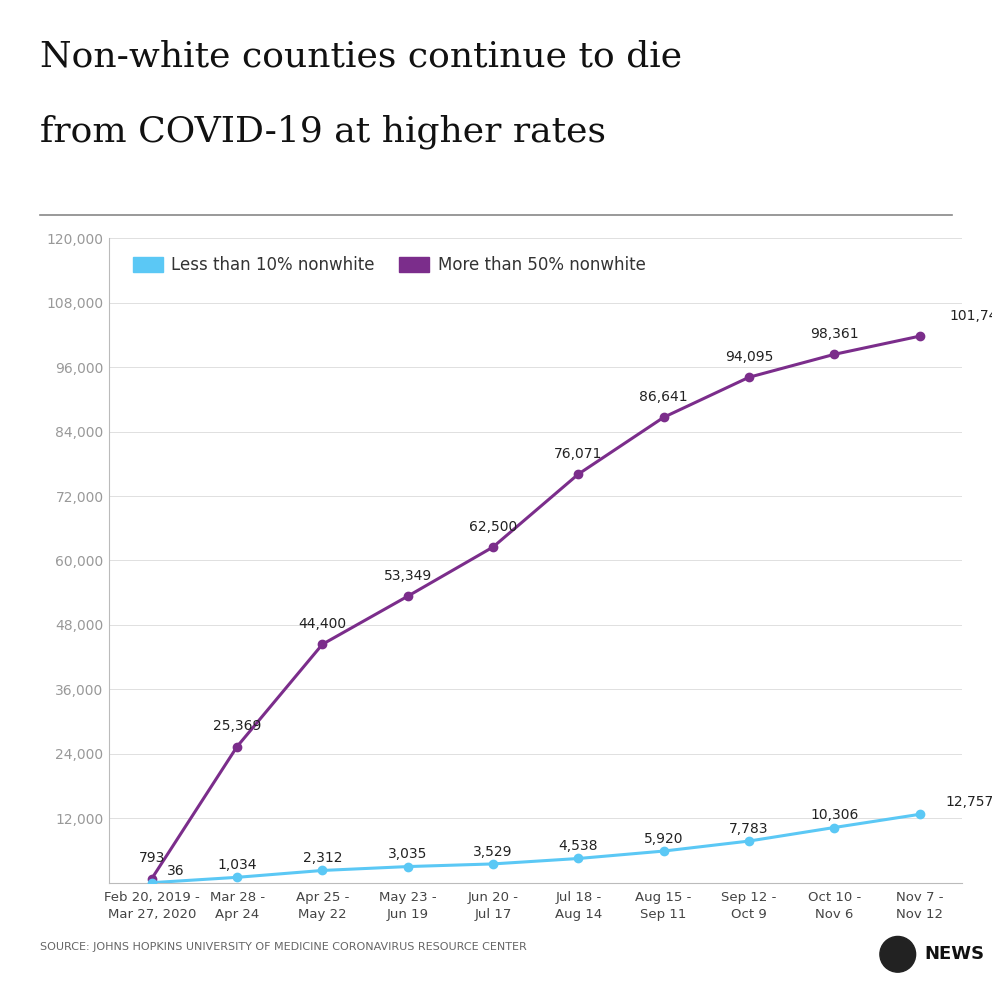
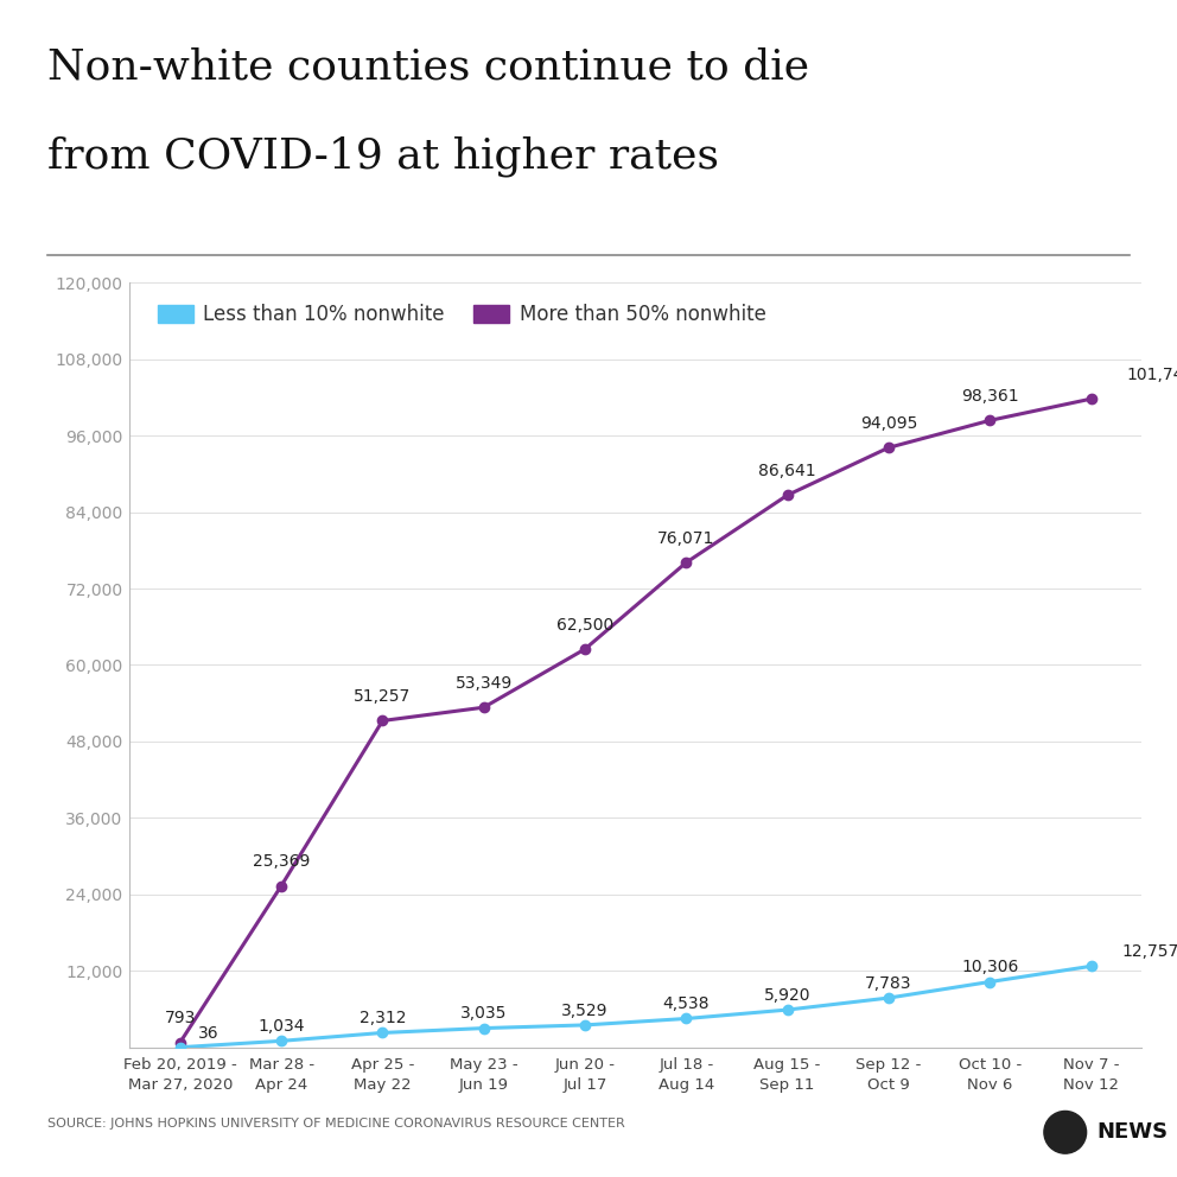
More than 50% nonwhite/Apr 25 - May 22: 44,400 -> 51,257
